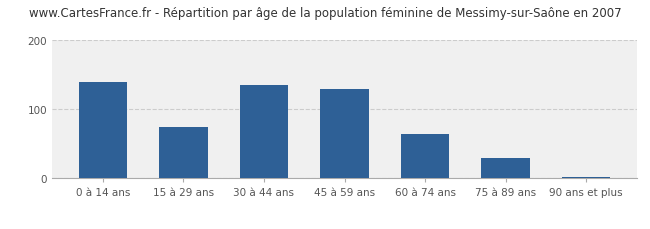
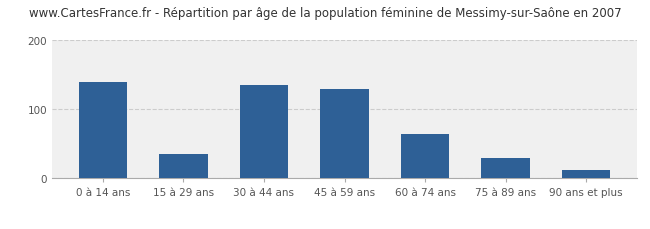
15 à 29 ans: 75 -> 36
90 ans et plus: 2 -> 12
